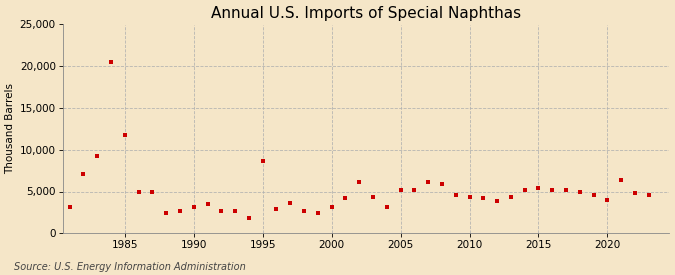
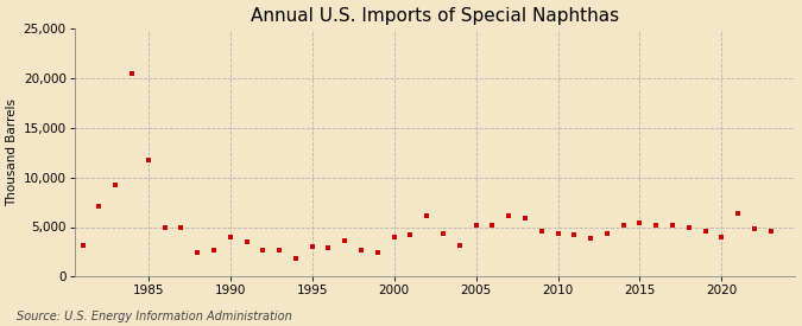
1990: 3,200 -> 4,000
1995: 8,600 -> 3,000
2000: 3,200 -> 4,000
